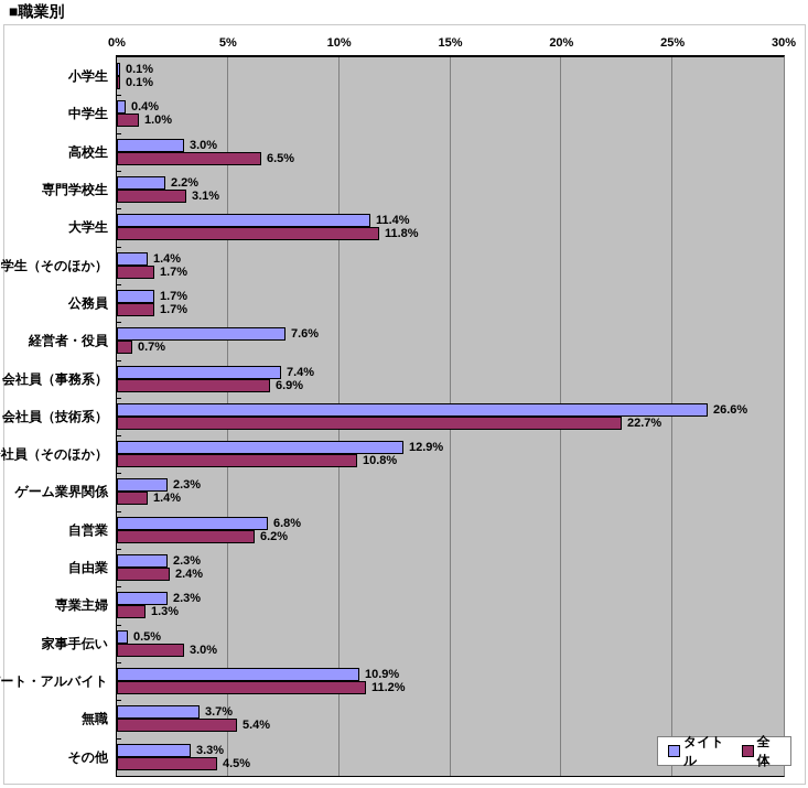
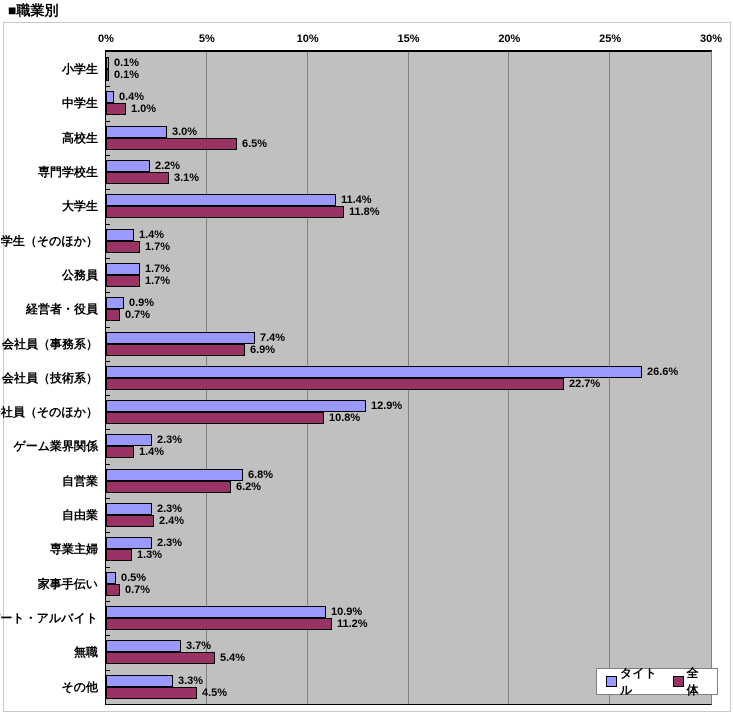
タイトル/経営者・役員: 7.6% -> 0.9%
全体/家事手伝い: 3.0% -> 0.7%
